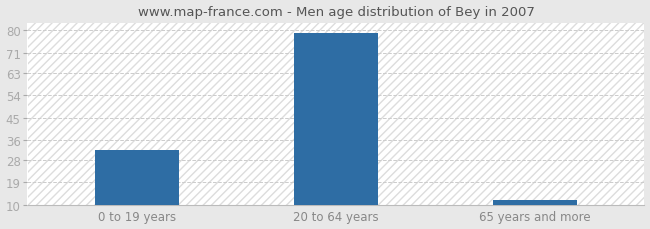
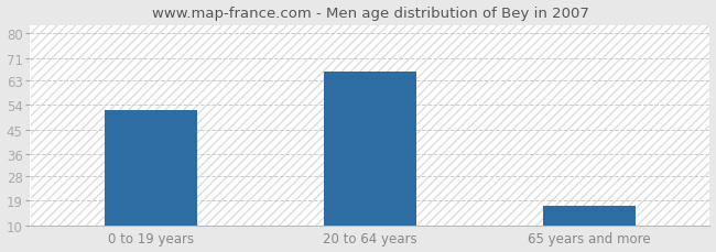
0 to 19 years: 32 -> 52
20 to 64 years: 79 -> 66
65 years and more: 12 -> 17
